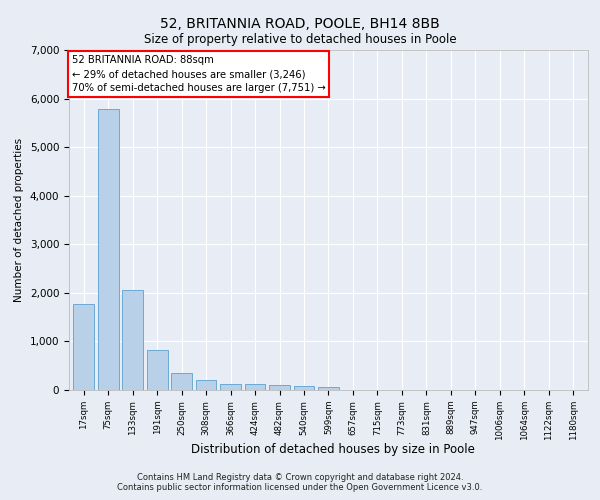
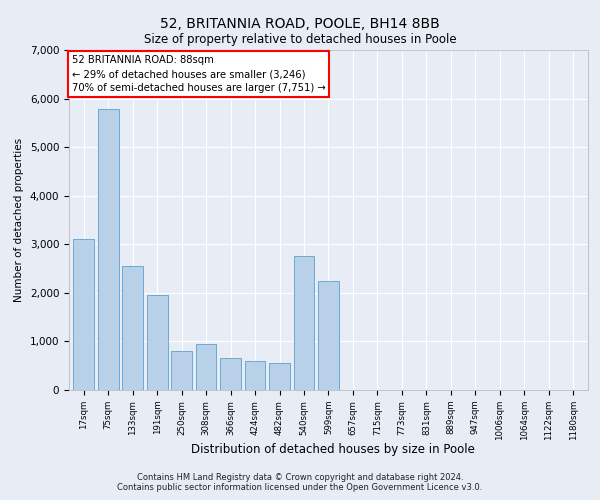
17sqm: 1,780 -> 3,100
133sqm: 2,060 -> 2,550
191sqm: 820 -> 1,950
250sqm: 350 -> 800
308sqm: 200 -> 950
366sqm: 130 -> 650
424sqm: 120 -> 600
482sqm: 100 -> 550
540sqm: 80 -> 2,750
599sqm: 60 -> 2,250
